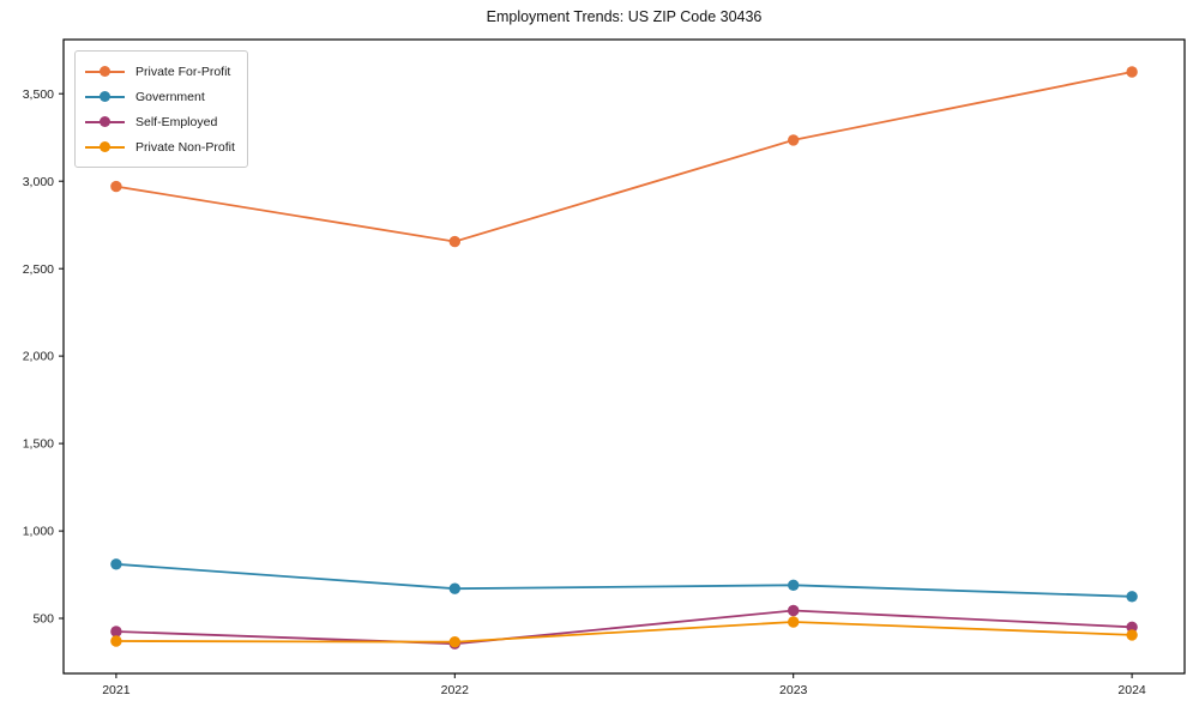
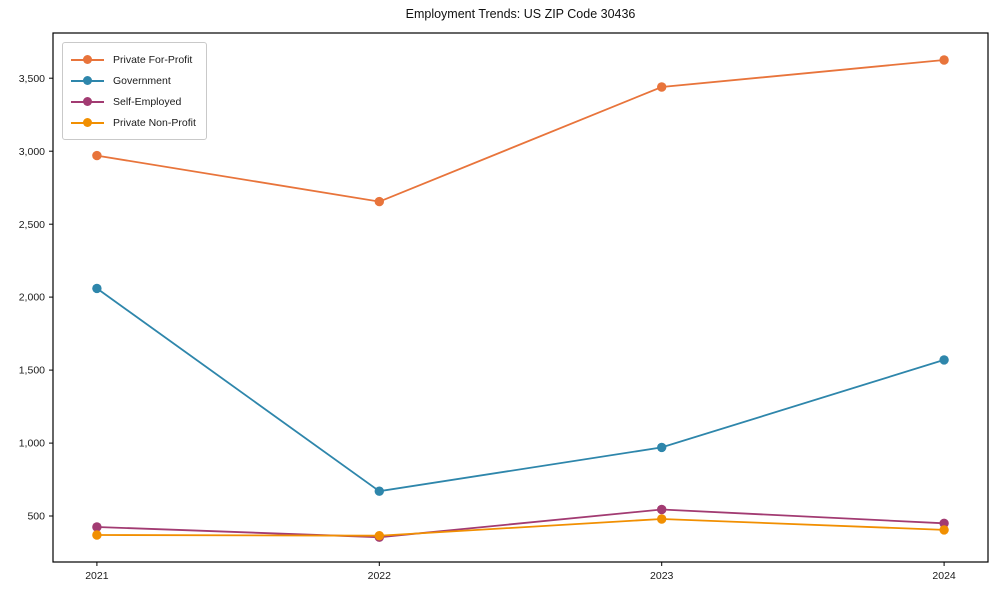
Government/2021: 810 -> 2060
Private For-Profit/2023: 3240 -> 3440
Government/2023: 690 -> 970
Government/2024: 620 -> 1570
